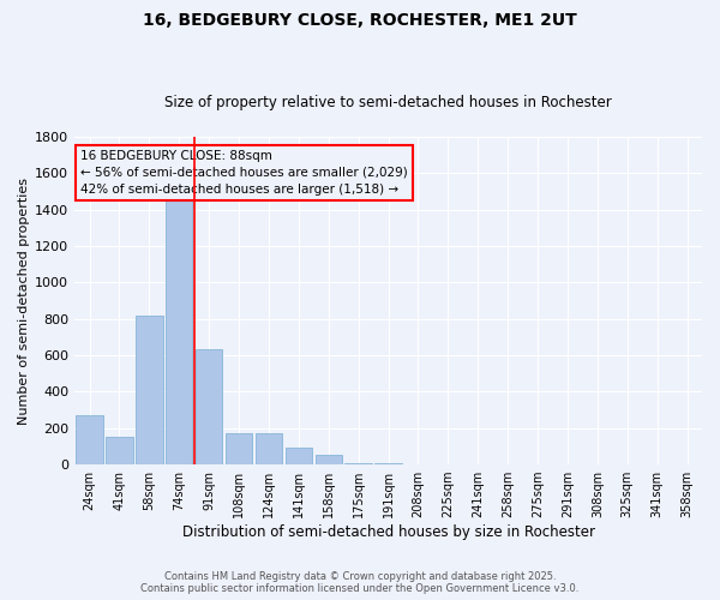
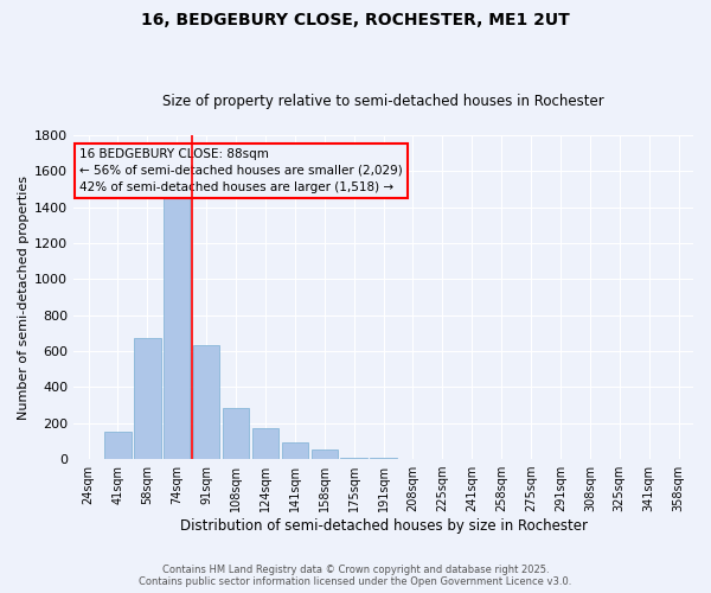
24sqm: 270 -> 0
58sqm: 820 -> 680
108sqm: 170 -> 280
